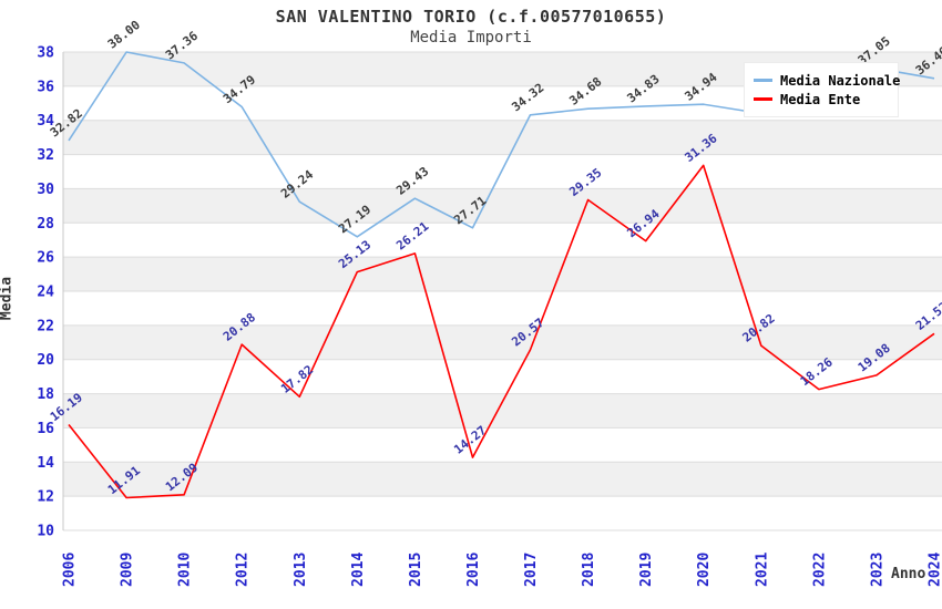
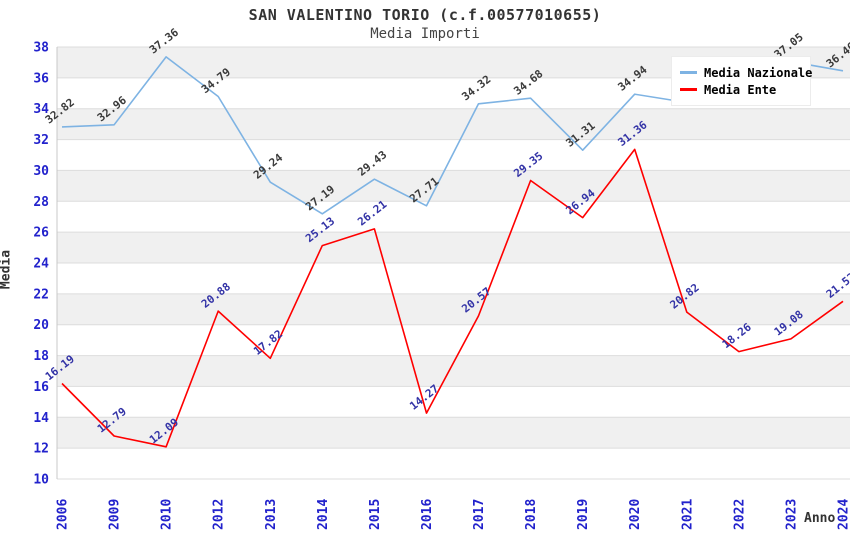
Media Nazionale/2009: 38.00 -> 32.96
Media Ente/2009: 11.91 -> 12.79
Media Nazionale/2019: 34.83 -> 31.31
